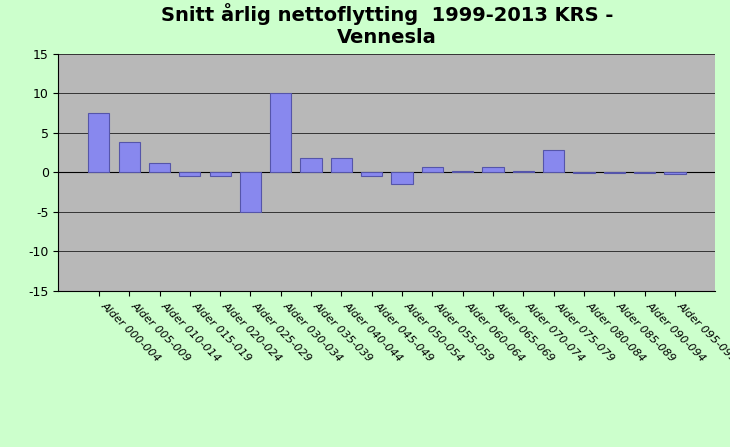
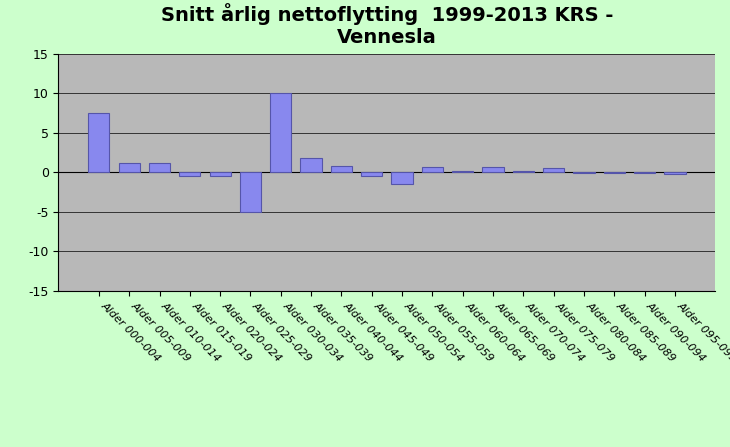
Alder 005-009: 3.8 -> 1.2
Alder 040-044: 1.8 -> 0.8
Alder 075-079: 2.8 -> 0.5
